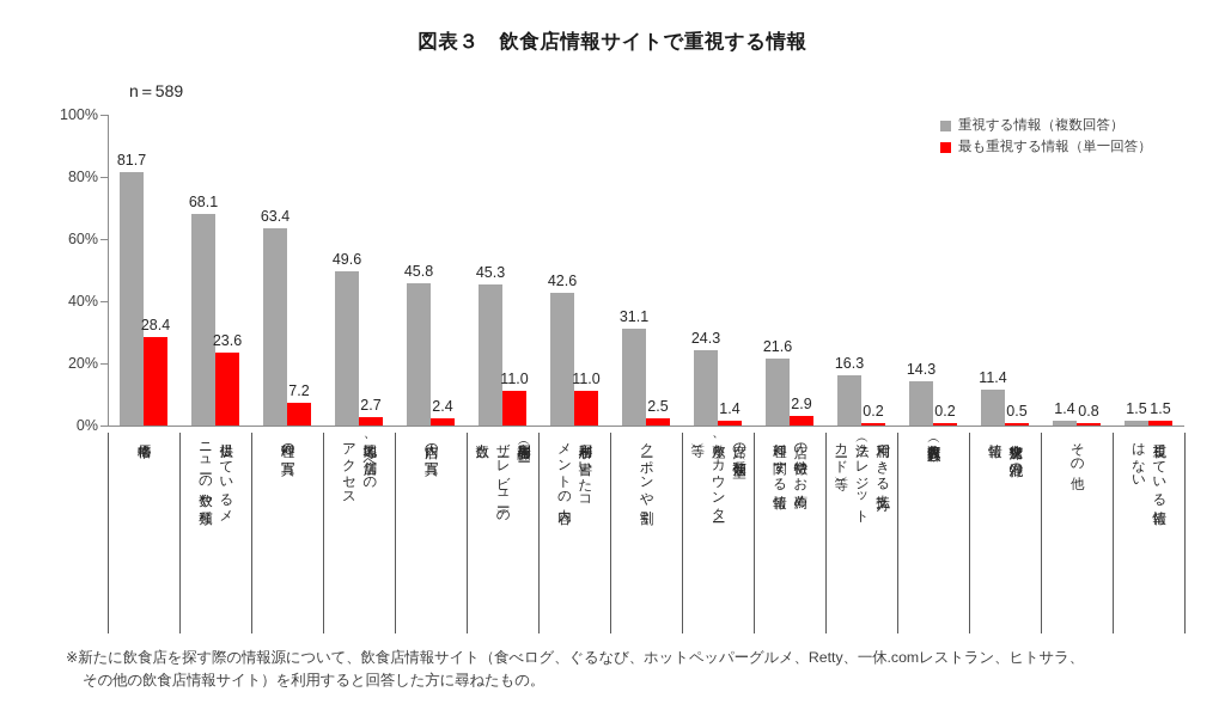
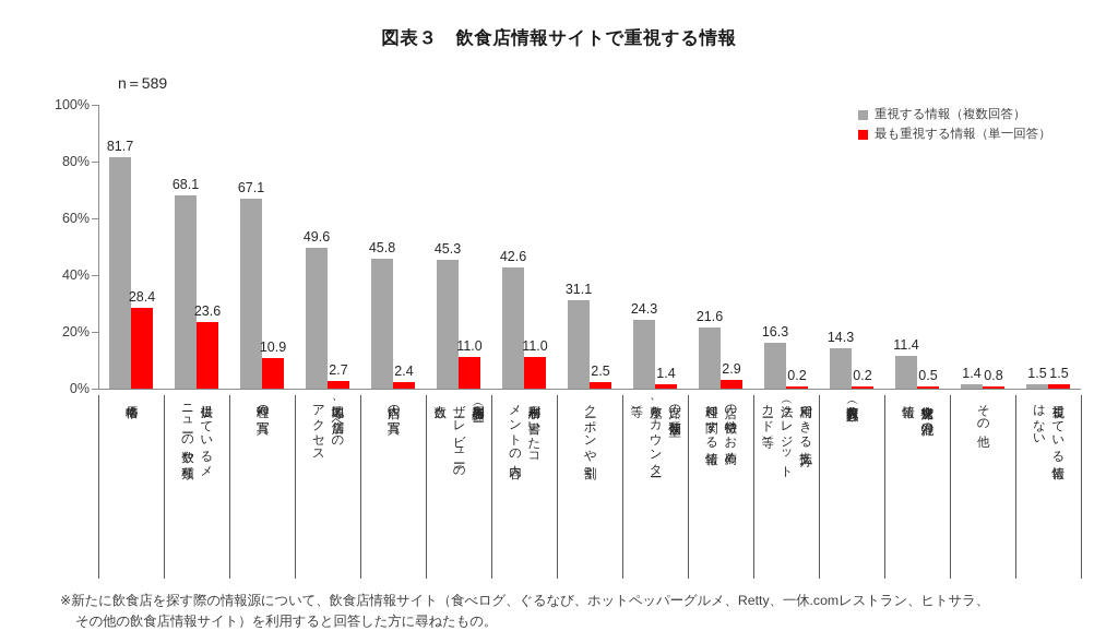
重視する情報（複数回答）/料理の写真: 63.4 -> 67.1
最も重視する情報（単一回答）/料理の写真: 7.2 -> 10.9
